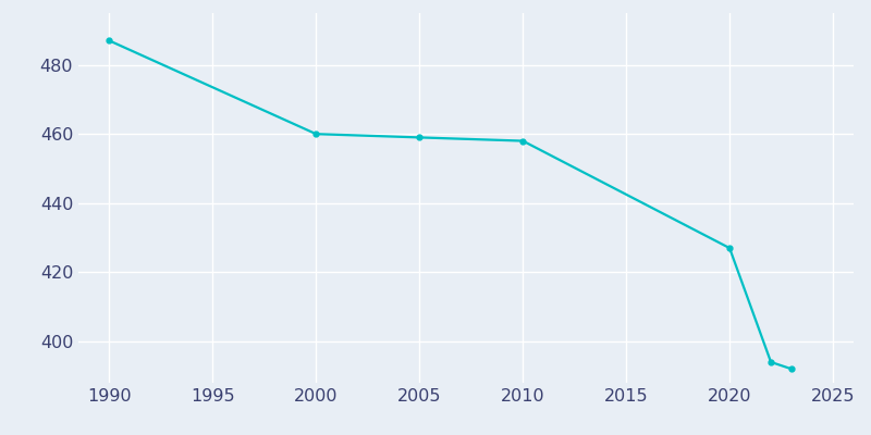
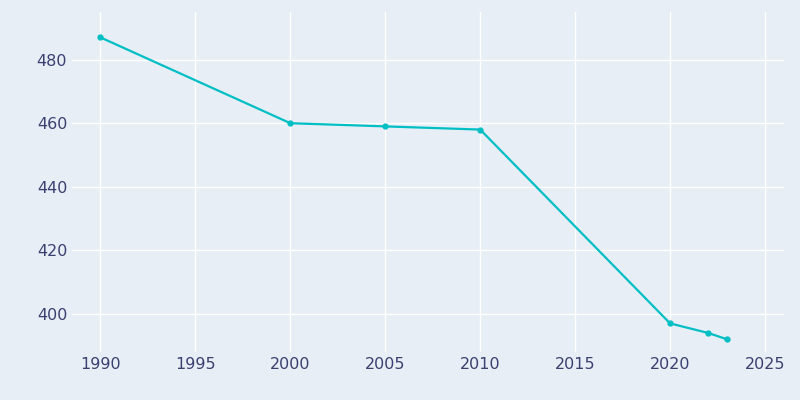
2020: 427 -> 397
